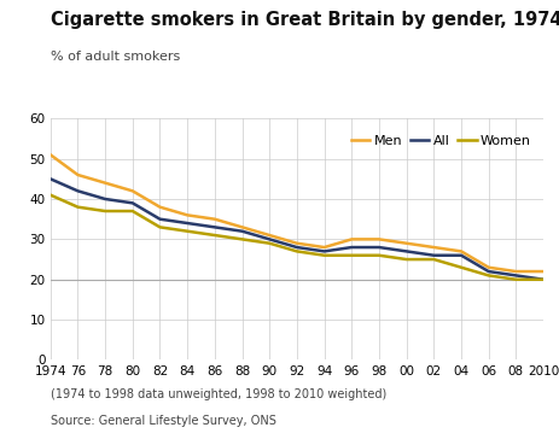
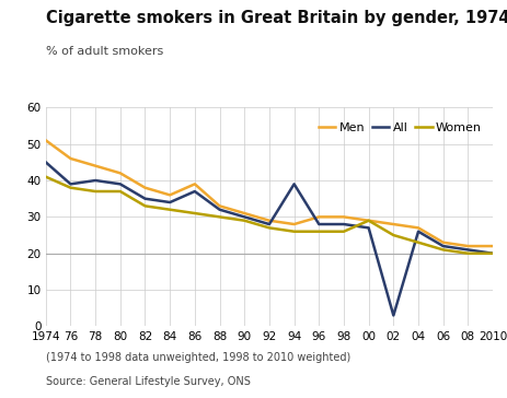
All/76: 42 -> 39
Men/86: 35 -> 39
All/86: 33 -> 37
All/94: 27 -> 39
Women/00: 25 -> 29
All/02: 26 -> 3
